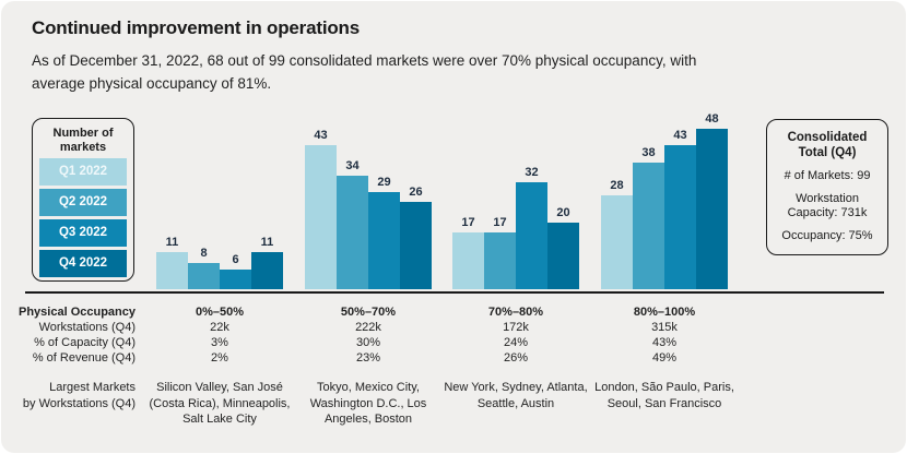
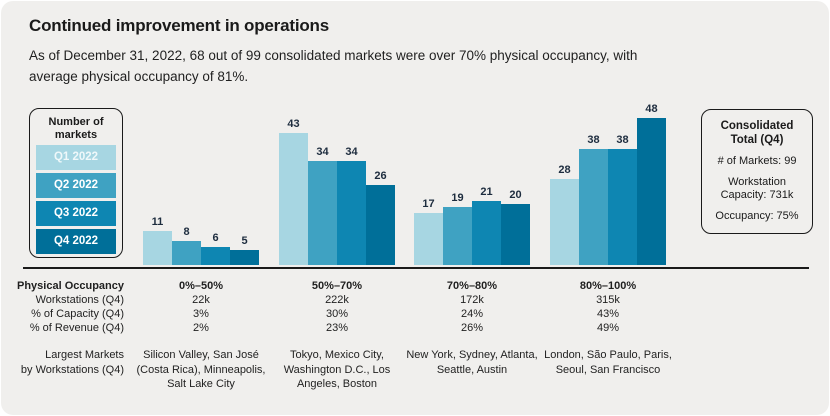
Q4 2022/0%–50%: 11 -> 5
Q3 2022/50%–70%: 29 -> 34
Q2 2022/70%–80%: 17 -> 19
Q3 2022/70%–80%: 32 -> 21
Q3 2022/80%–100%: 43 -> 38
